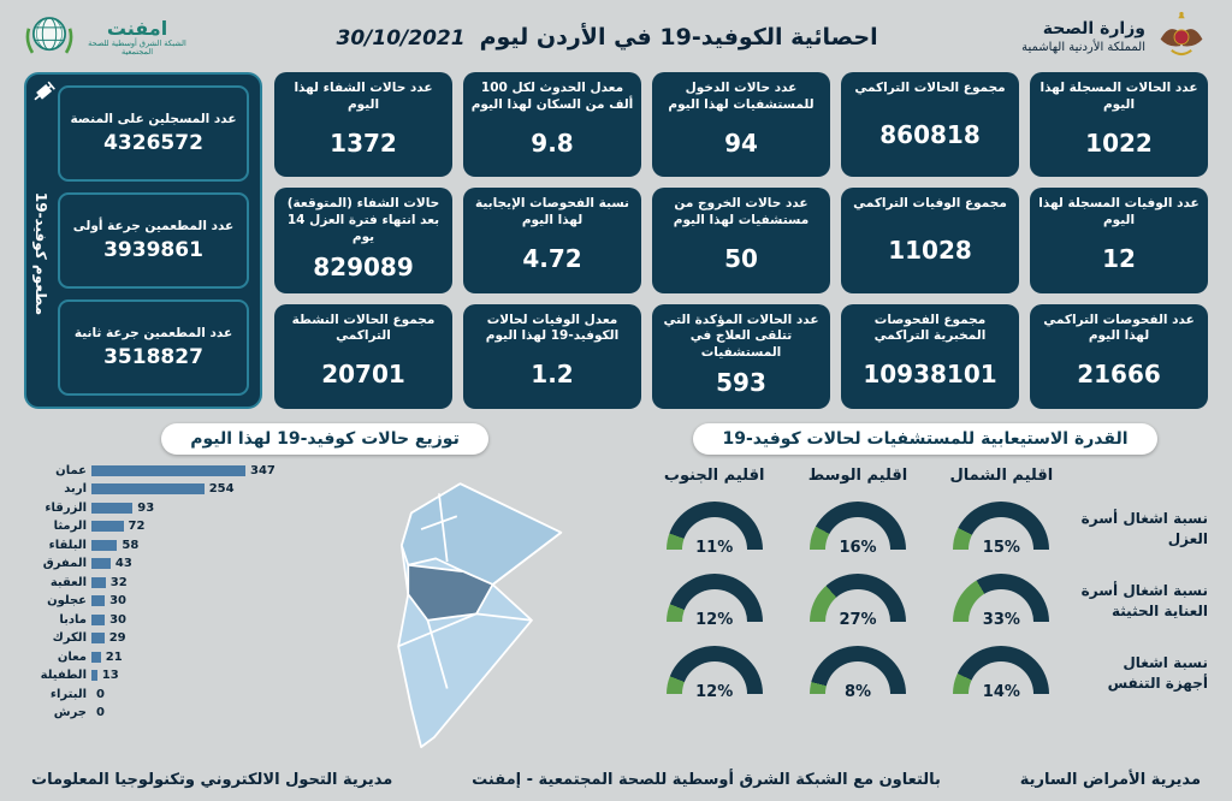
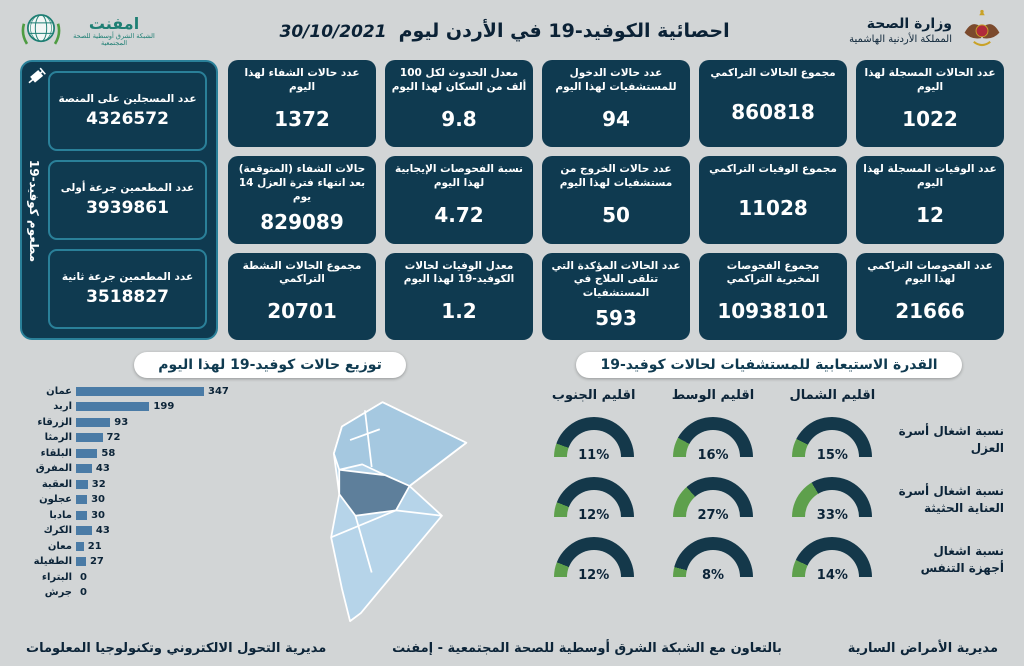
توزيع حالات كوفيد-19 لهذا اليوم/اربد: 254 -> 199
توزيع حالات كوفيد-19 لهذا اليوم/الكرك: 29 -> 43
توزيع حالات كوفيد-19 لهذا اليوم/الطفيلة: 13 -> 27
